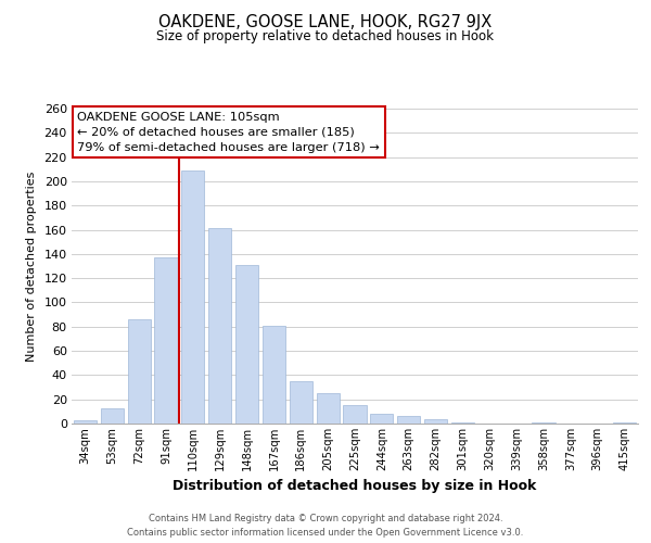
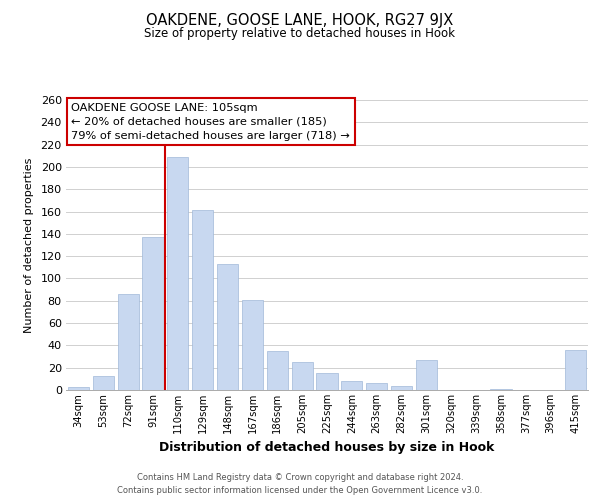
148sqm: 131 -> 113
301sqm: 1 -> 27
415sqm: 1 -> 36
